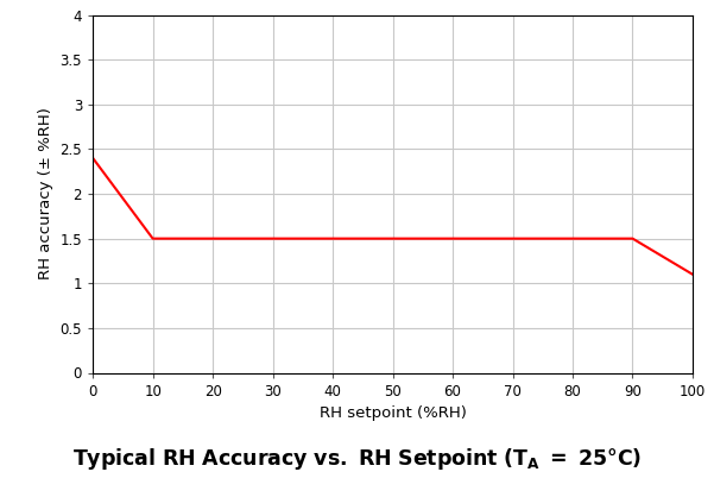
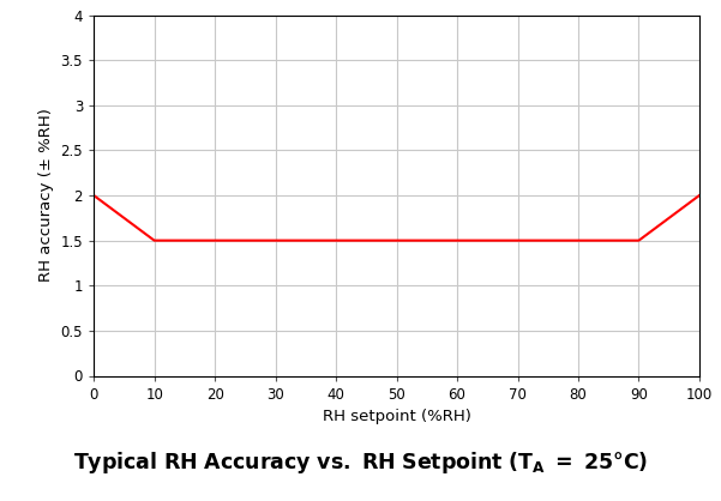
0: 2.4 -> 2.0
100: 1.1 -> 2.0
